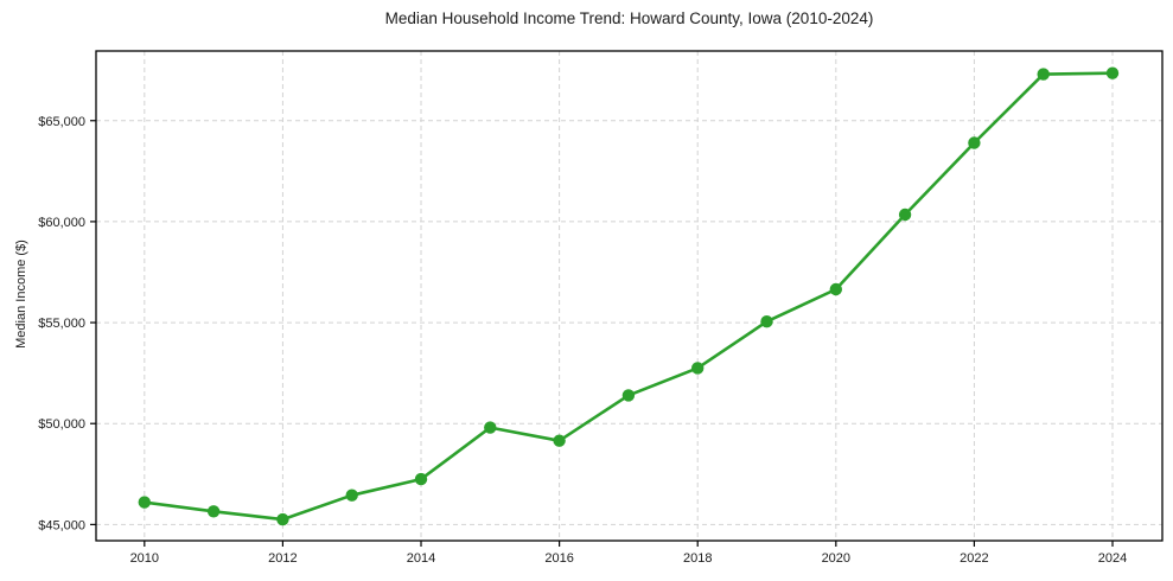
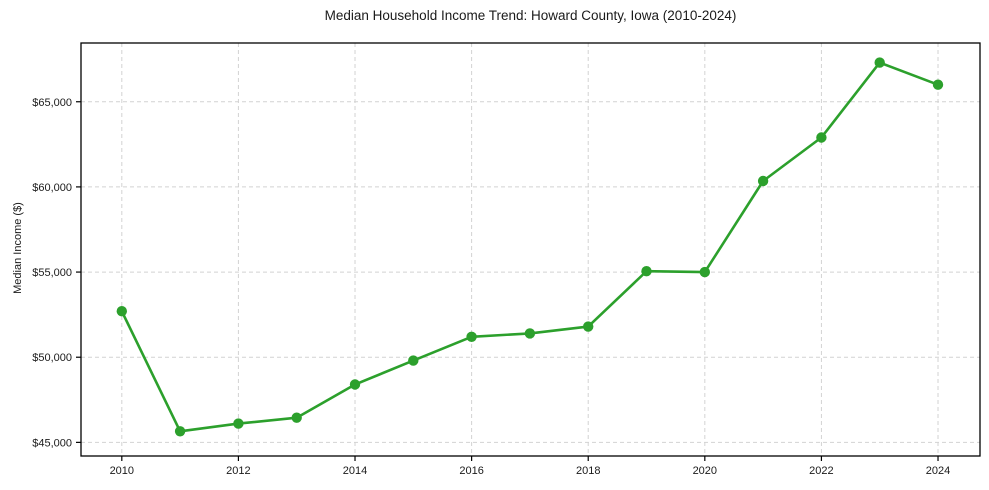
2010: $46100 -> $52700
2012: $45200 -> $46100
2014: $47200 -> $48400
2016: $49200 -> $51200
2018: $52800 -> $51800
2020: $56600 -> $55000
2022: $63900 -> $62900
2024: $67400 -> $66000
